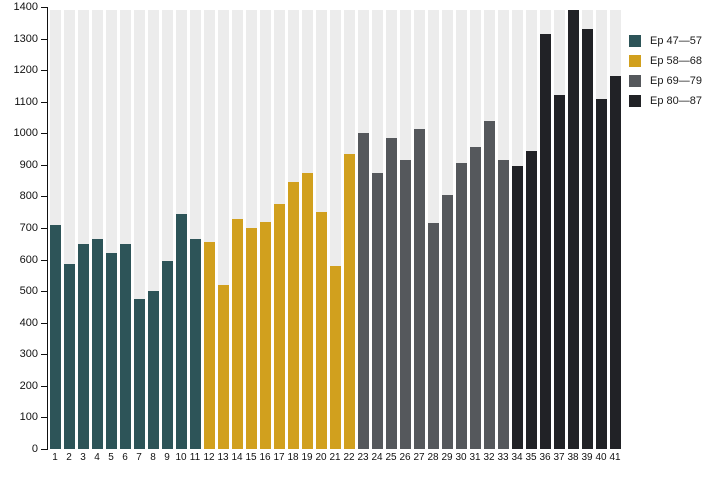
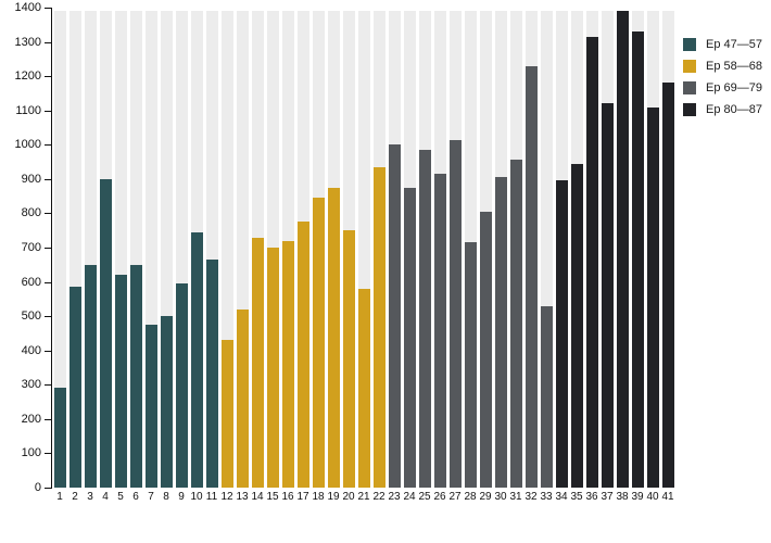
1: 710 -> 290
4: 660 -> 900
12: 660 -> 430
32: 1040 -> 1230
33: 920 -> 530
